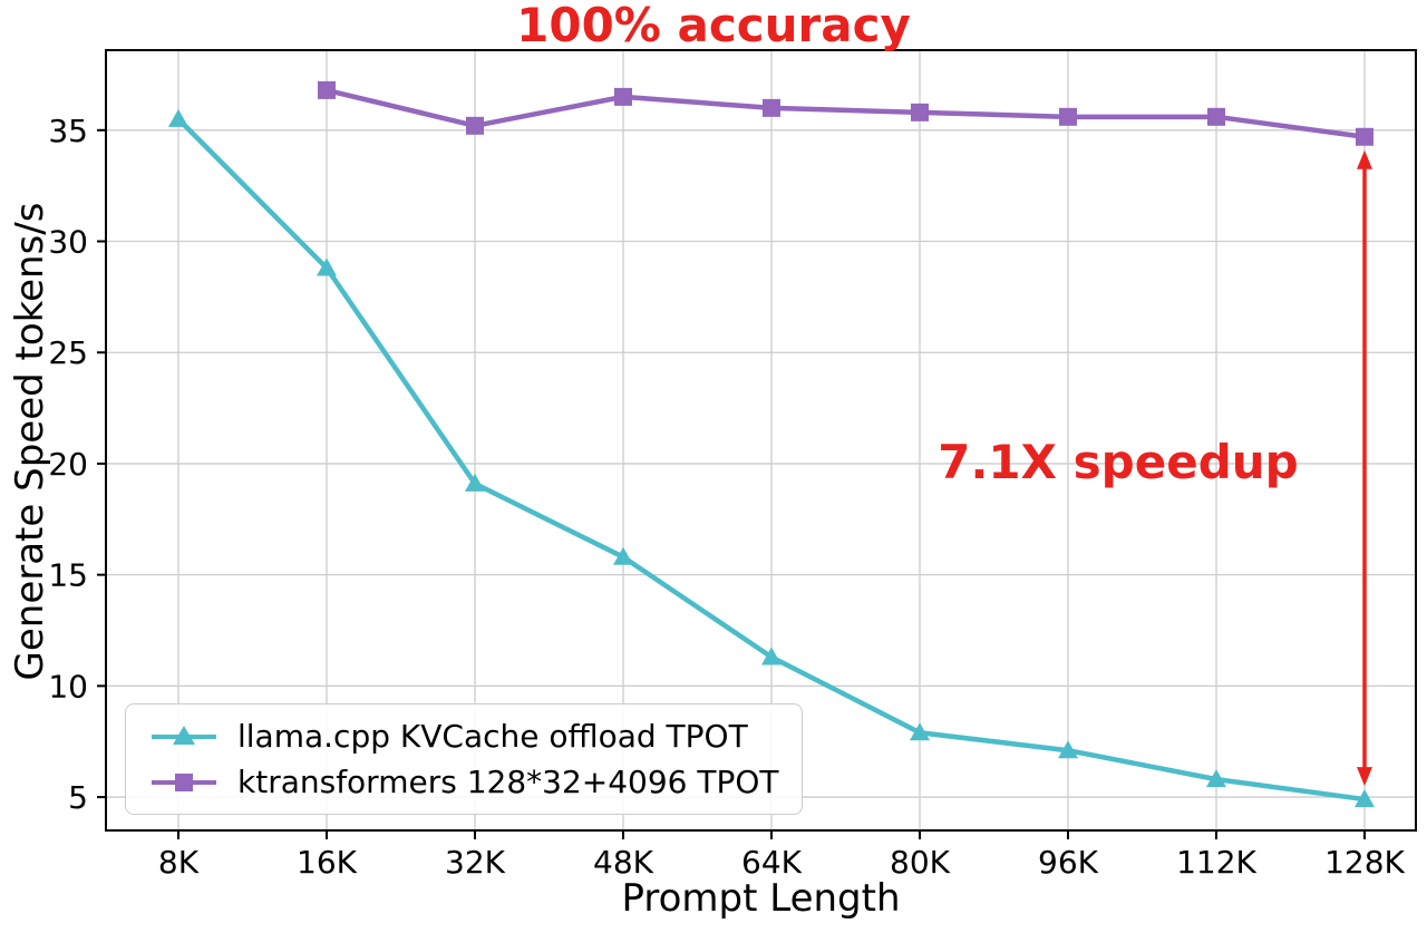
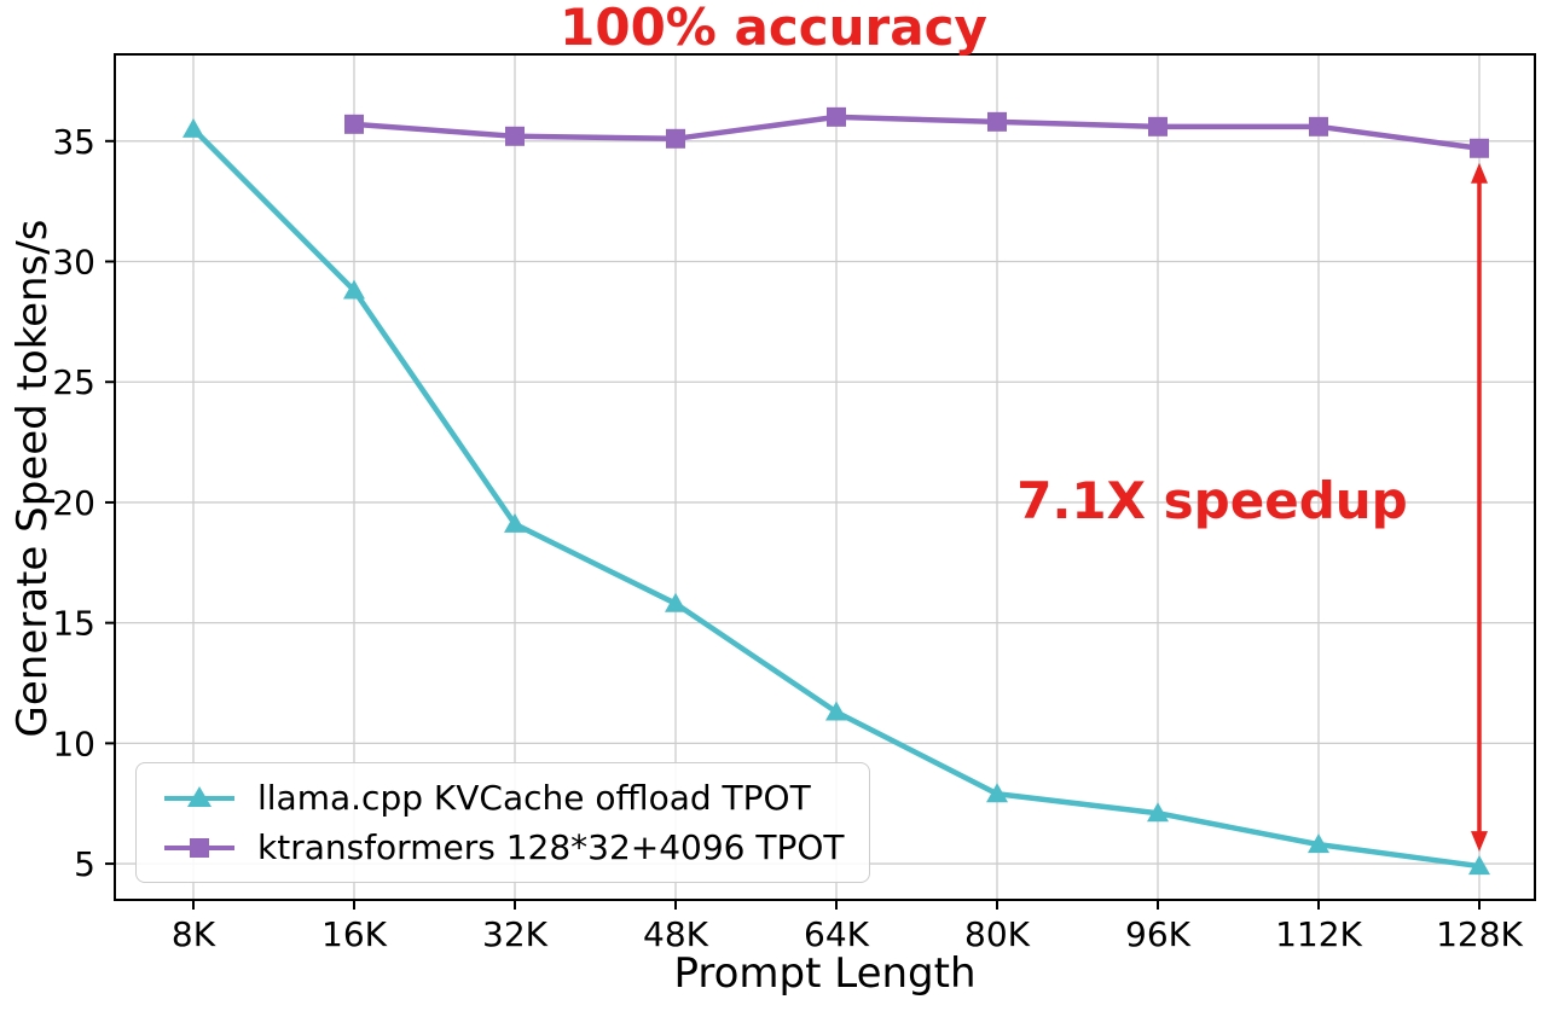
ktransformers 128*32+4096 TPOT/16K: 36.8 -> 35.7
ktransformers 128*32+4096 TPOT/48K: 36.5 -> 35.1
